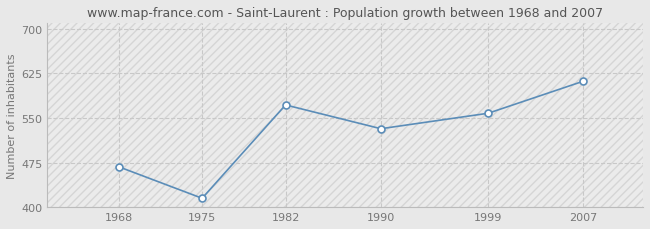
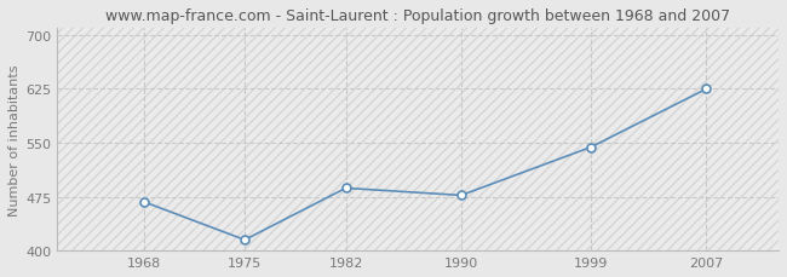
1982: 572 -> 487
1990: 532 -> 477
1999: 558 -> 544
2007: 612 -> 625
